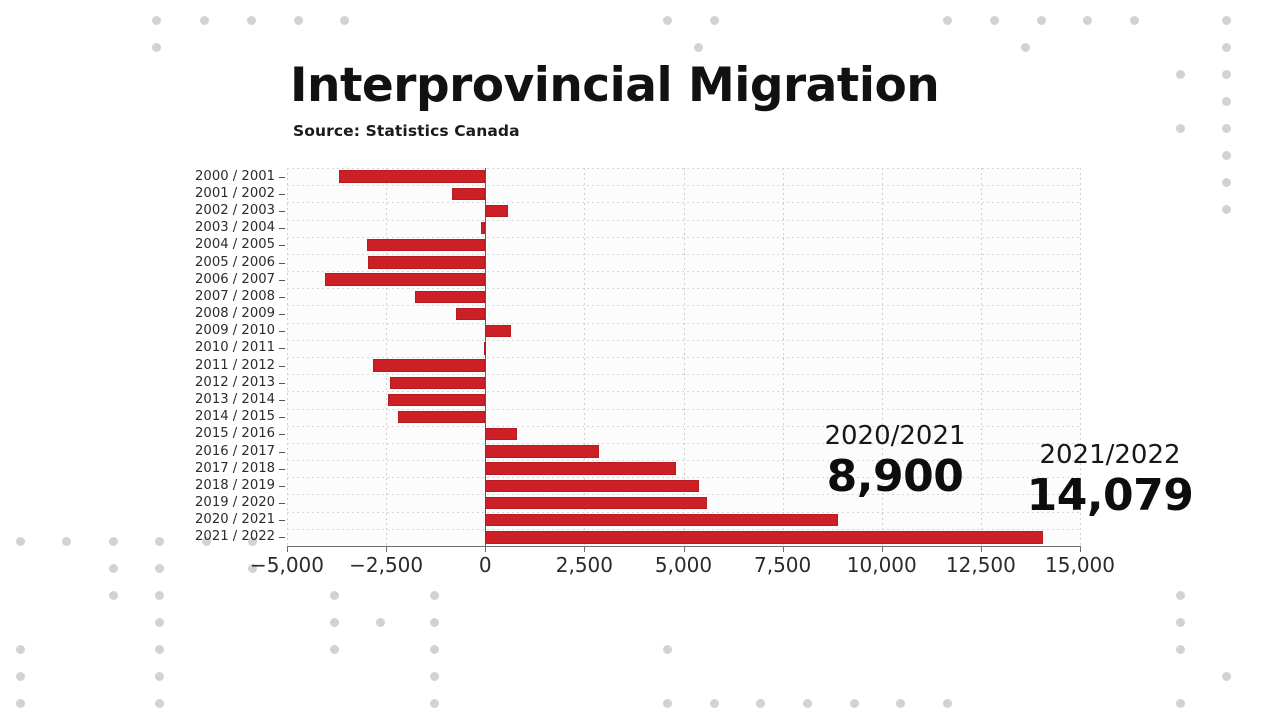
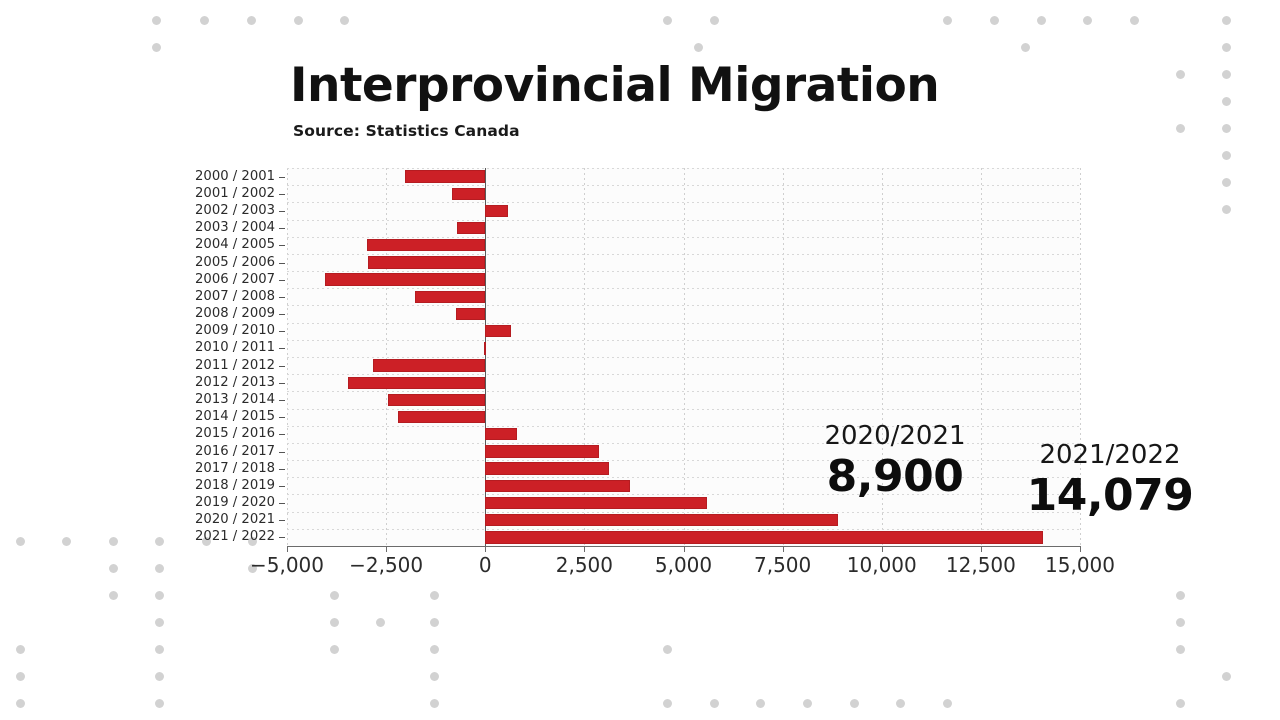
2000 / 2001: -3700 -> -2000
2003 / 2004: -100 -> -700
2012 / 2013: -2400 -> -3500
2017 / 2018: 4800 -> 3100
2018 / 2019: 5400 -> 3700
